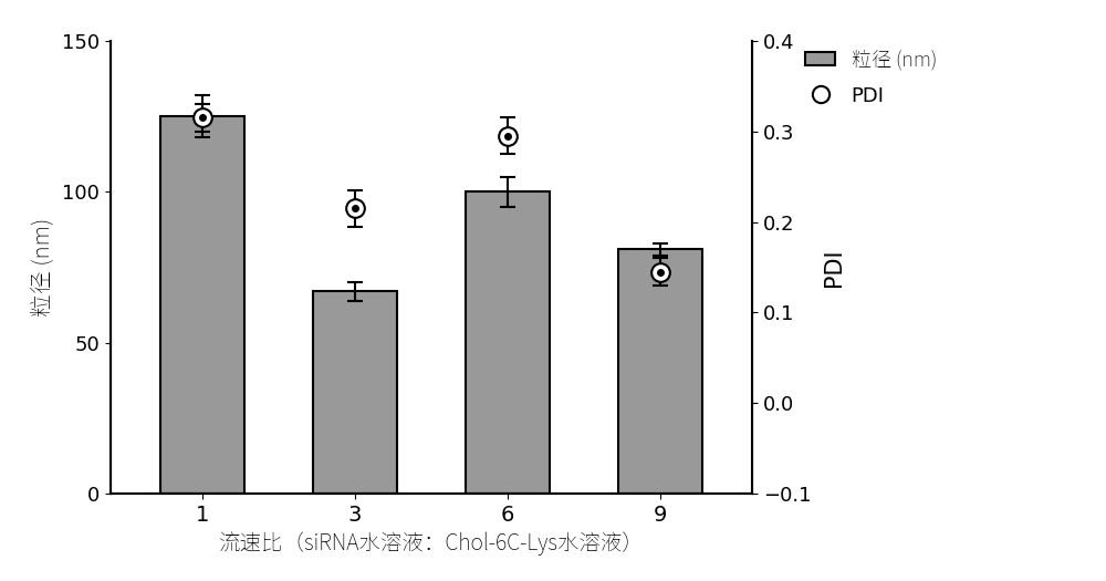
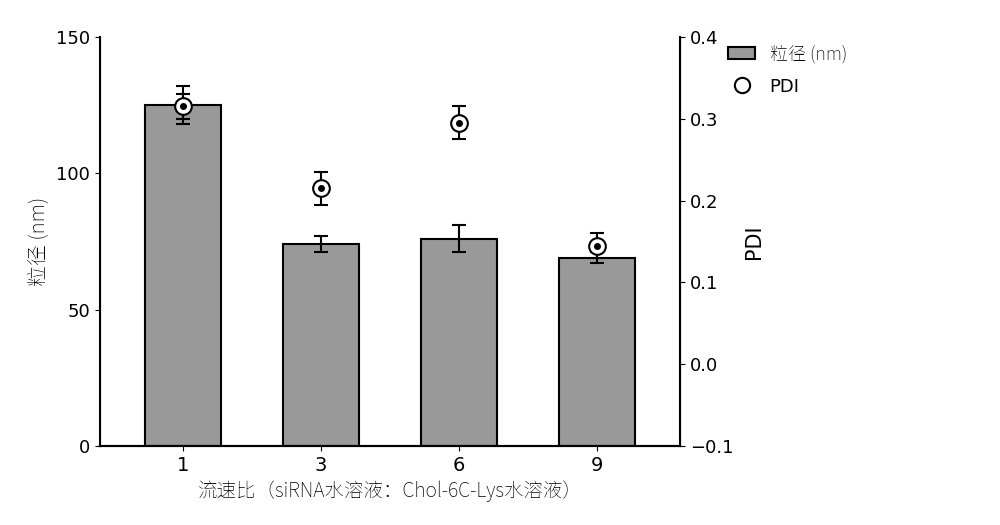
3: 67 -> 74
6: 100 -> 76
9: 81 -> 69
